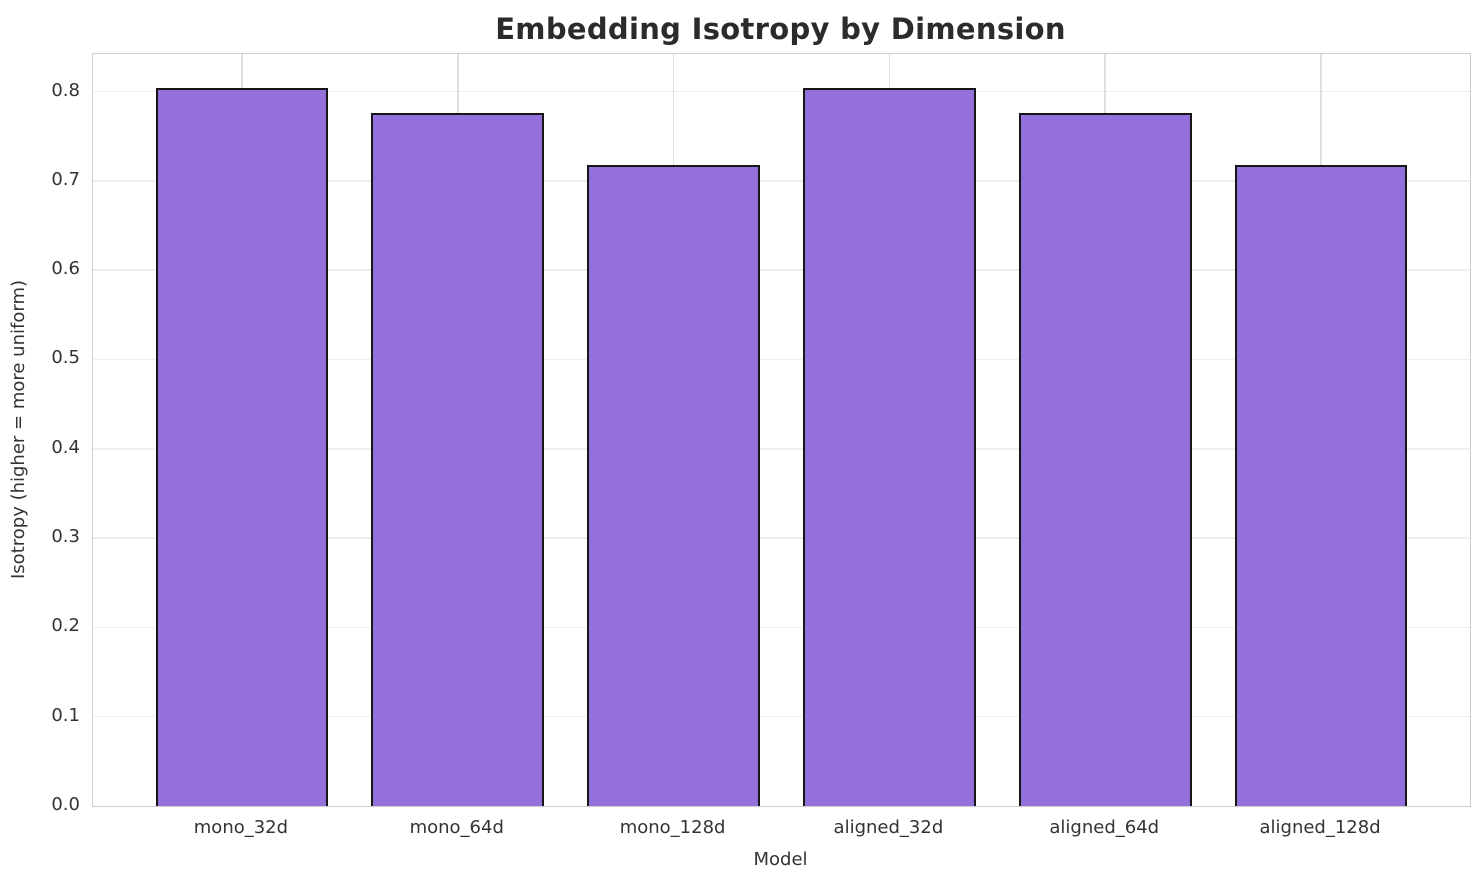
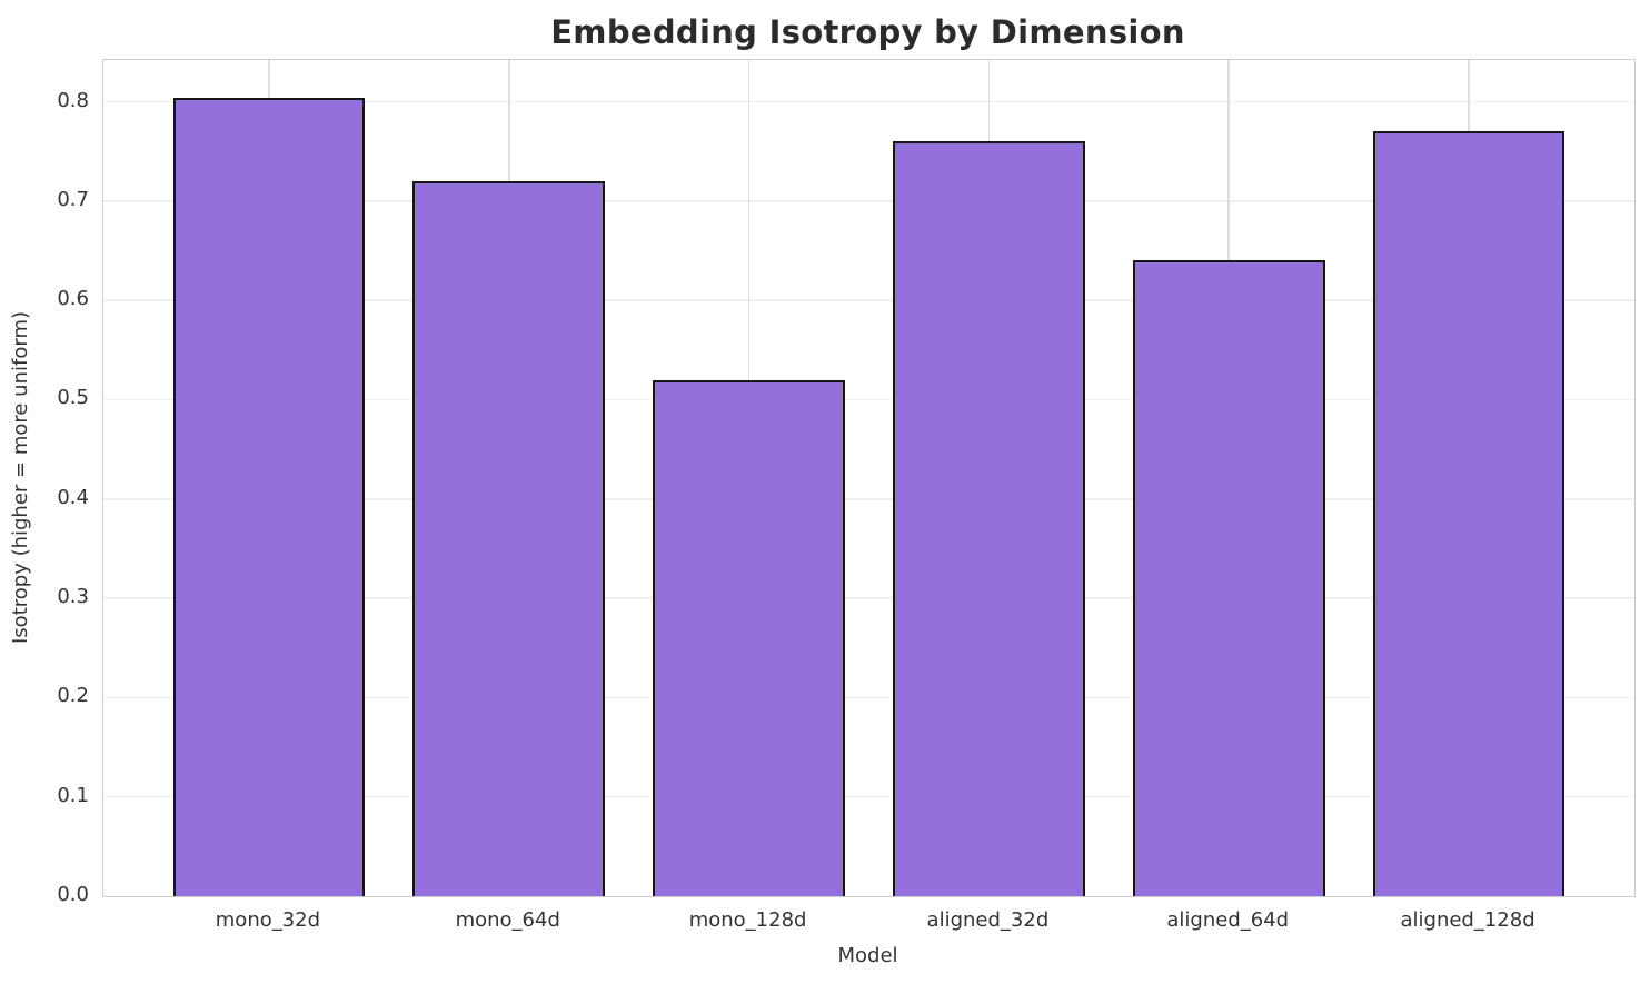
mono_64d: 0.78 -> 0.72
mono_128d: 0.72 -> 0.52
aligned_32d: 0.80 -> 0.76
aligned_64d: 0.78 -> 0.64
aligned_128d: 0.72 -> 0.77
